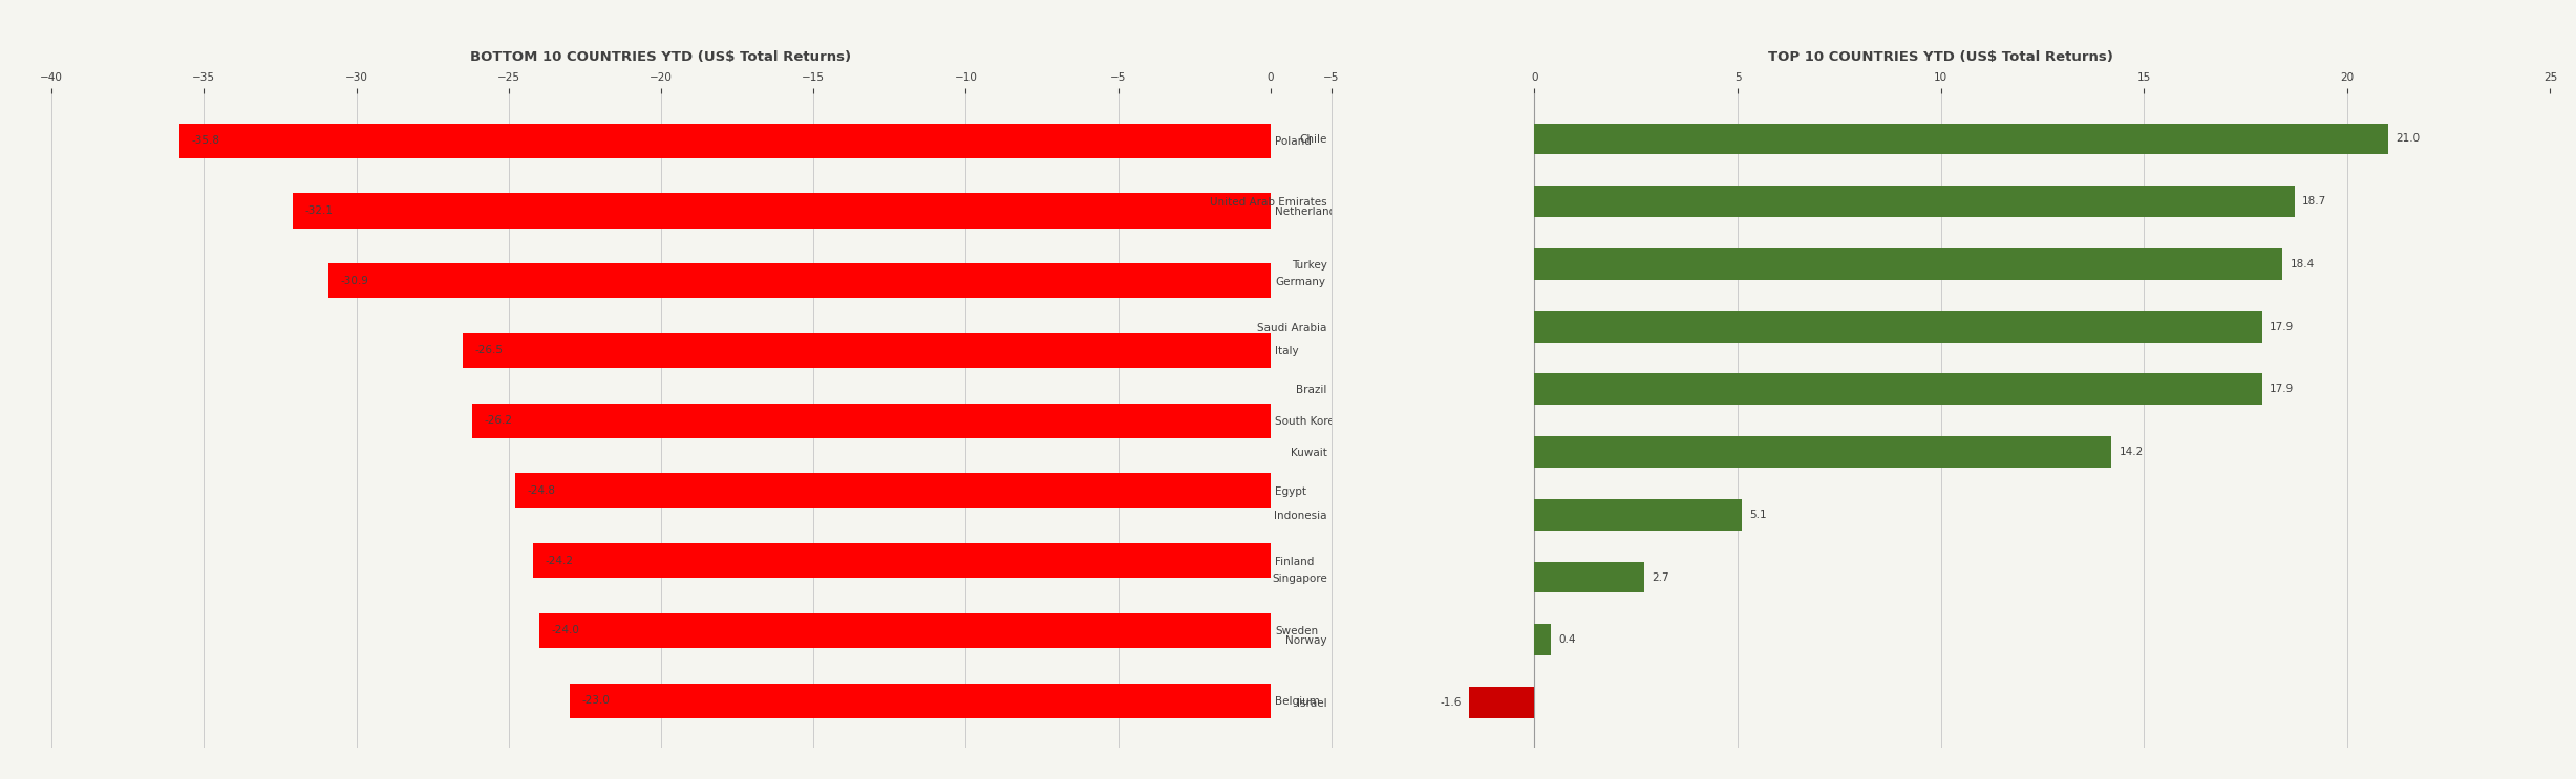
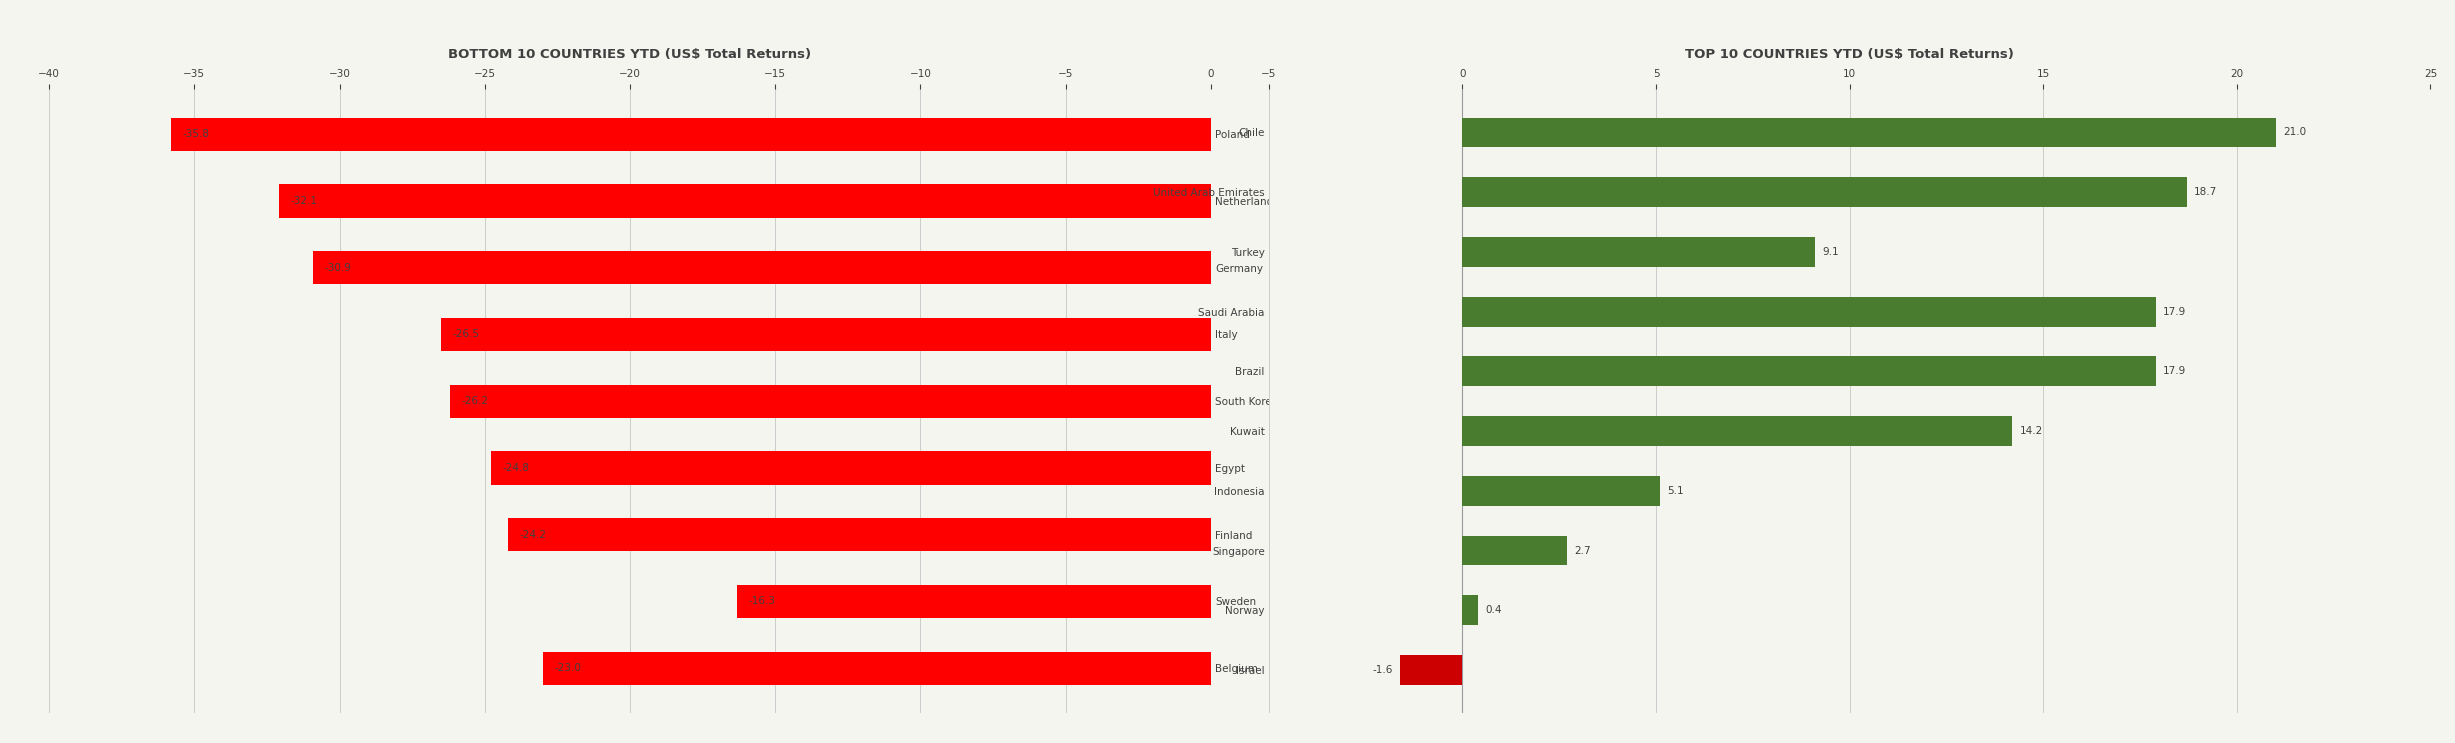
BOTTOM 10 COUNTRIES YTD (US$ Total Returns)/Sweden: -24.0 -> -16.3
TOP 10 COUNTRIES YTD (US$ Total Returns)/Turkey: 18.4 -> 9.1
